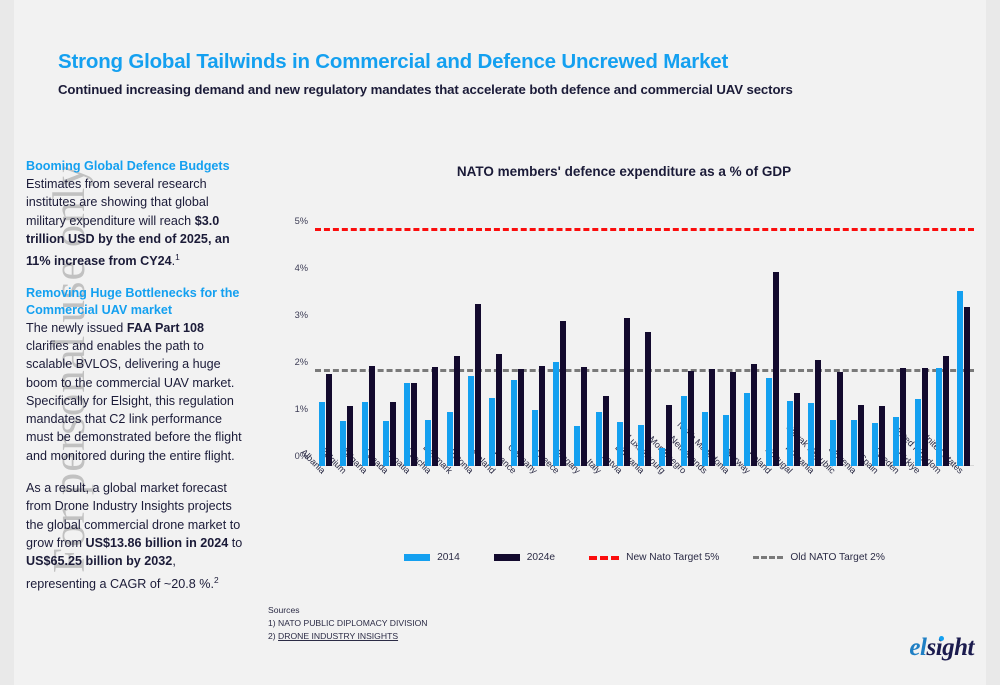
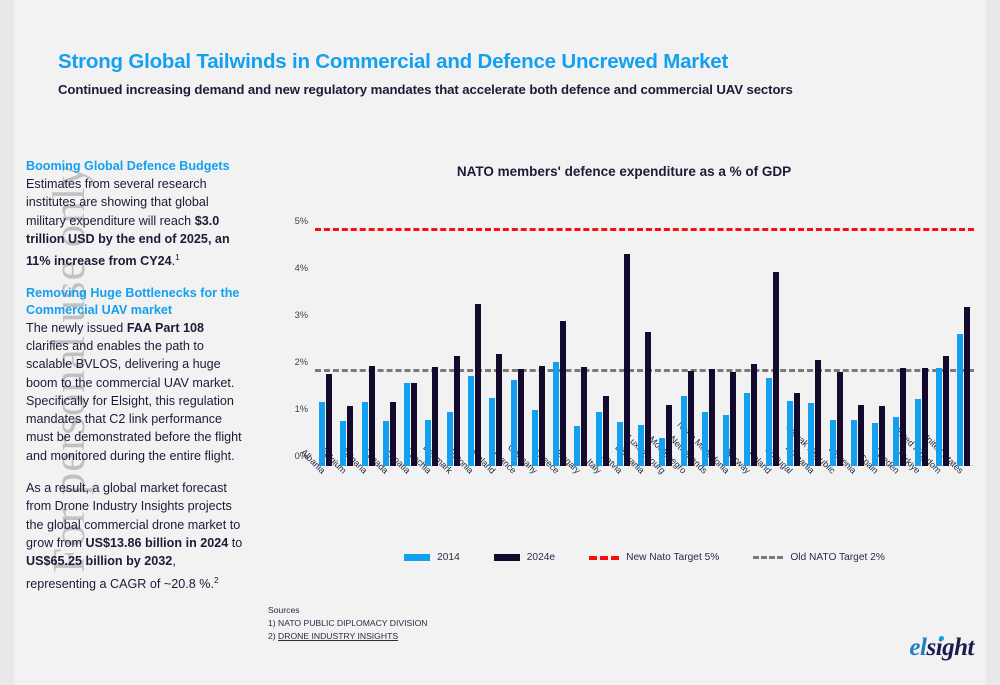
2024e/Latvia: 3.1% -> 4.5%
2014/Luxembourg: 0.4% -> 0.6%
2014/United States: 3.7% -> 2.8%
